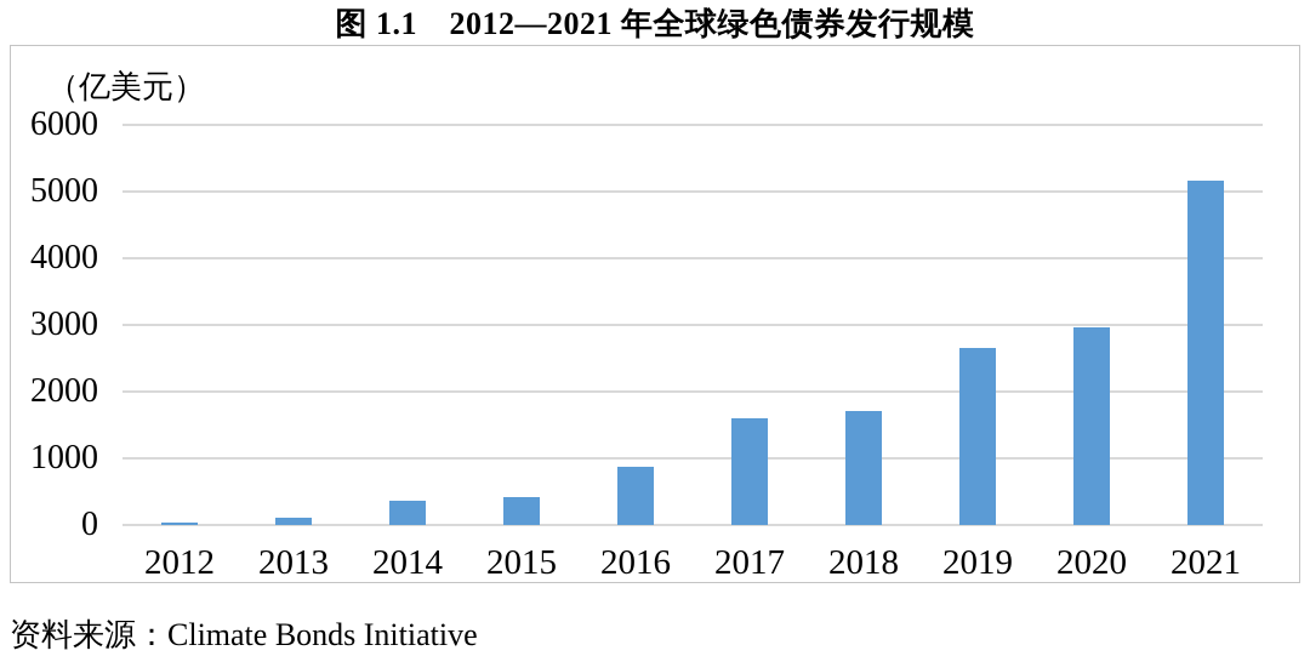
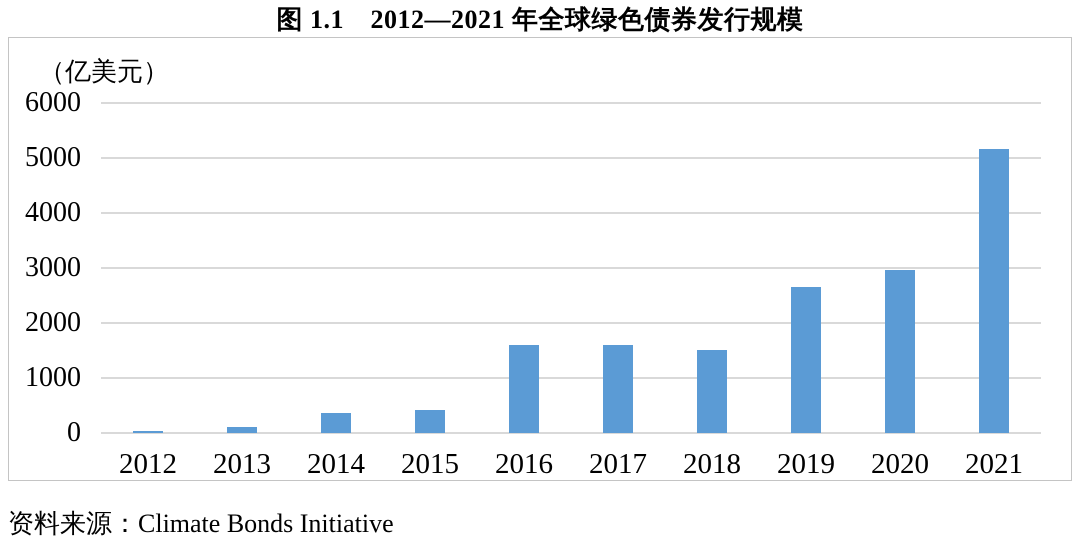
2016: 900 -> 1600
2018: 1700 -> 1500
